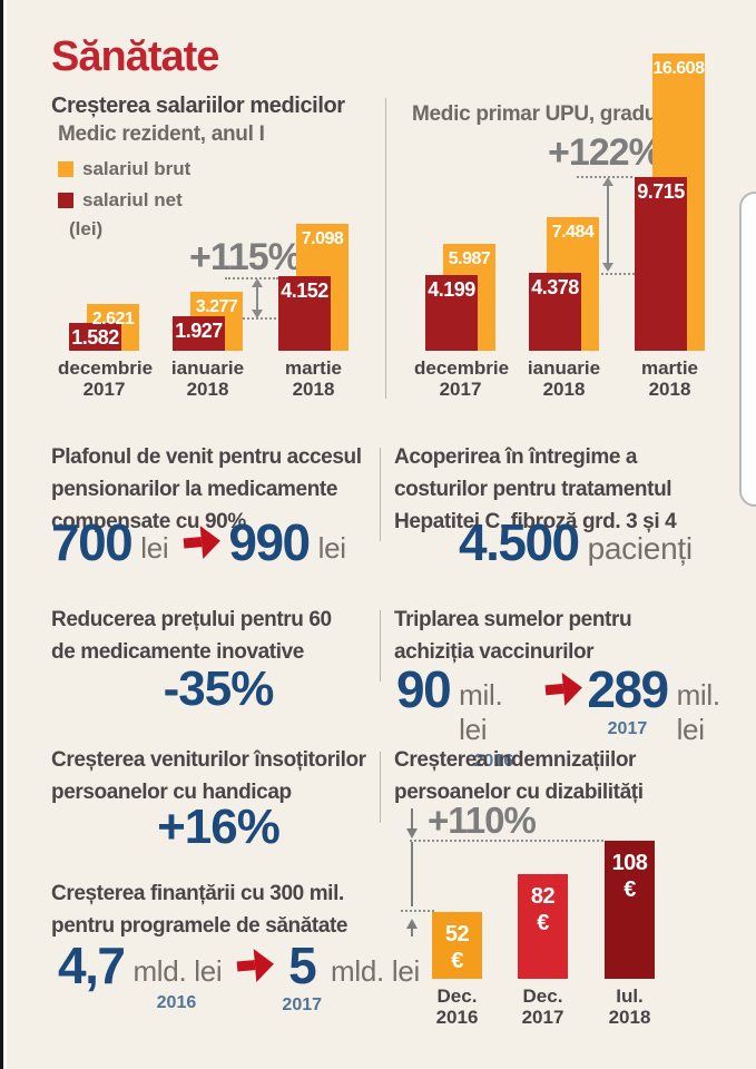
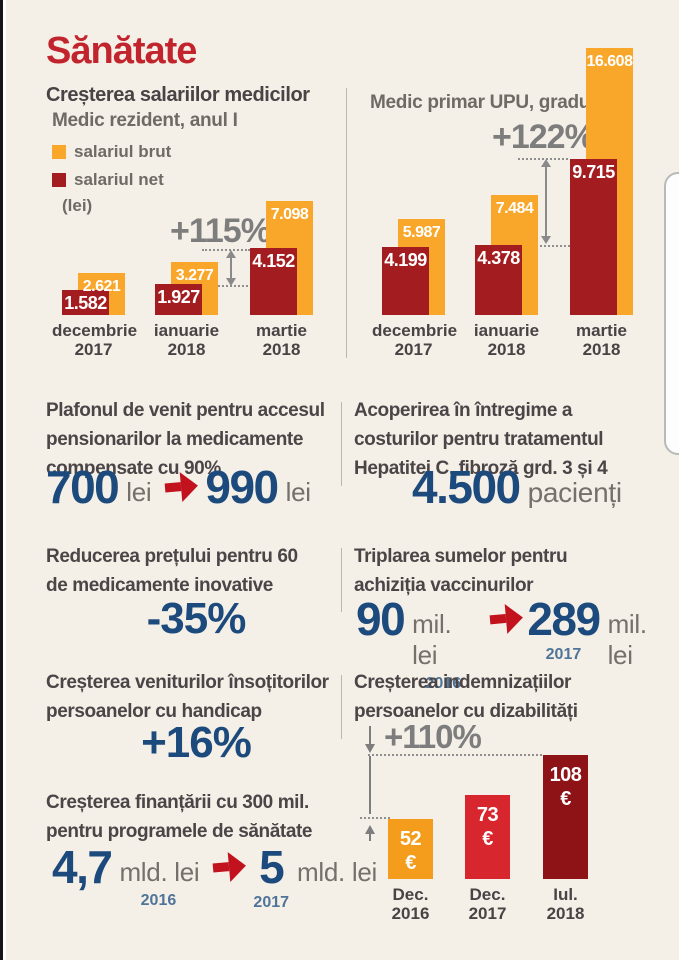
Creșterea indemnizațiilor persoanelor cu dizabilități/Dec. 2017: 82 -> 73
